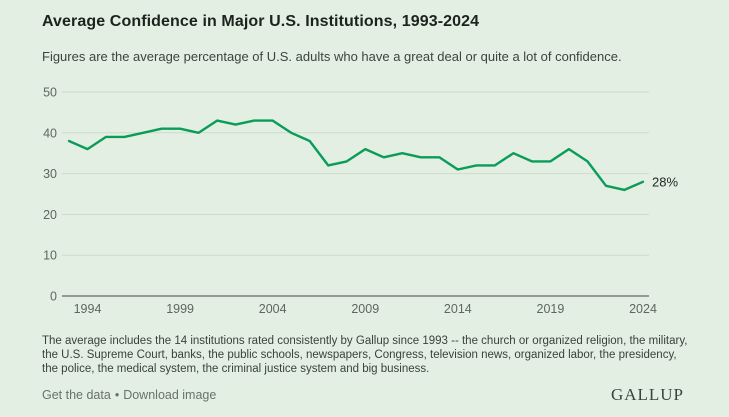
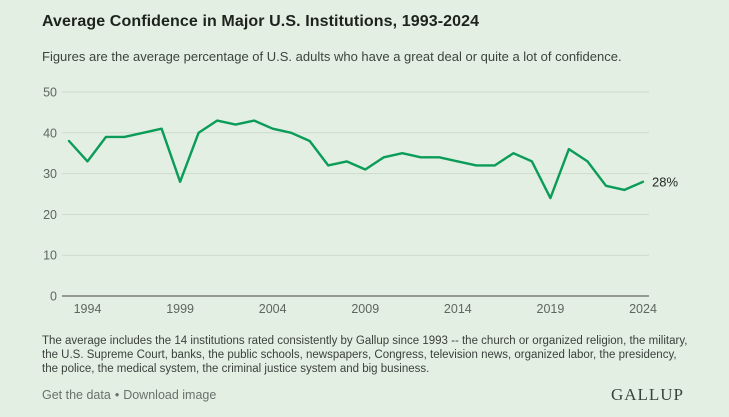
1994: 36 -> 33
1999: 41 -> 28
2004: 43 -> 41
2009: 36 -> 31
2014: 31 -> 33
2019: 33 -> 24
